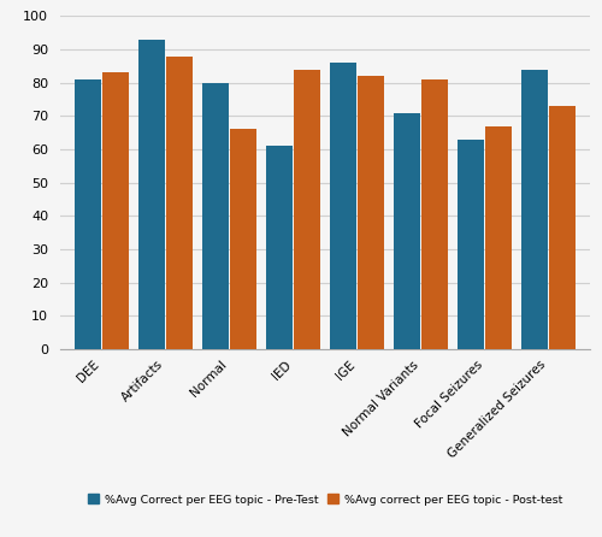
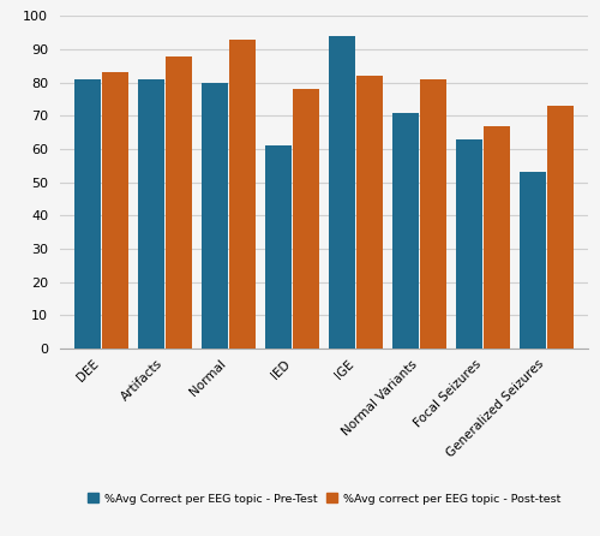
%Avg Correct per EEG topic - Pre-Test/Artifacts: 93 -> 81
%Avg correct per EEG topic - Post-test/Normal: 66 -> 93
%Avg correct per EEG topic - Post-test/IED: 84 -> 78
%Avg Correct per EEG topic - Pre-Test/IGE: 86 -> 94
%Avg Correct per EEG topic - Pre-Test/Generalized Seizures: 84 -> 53
